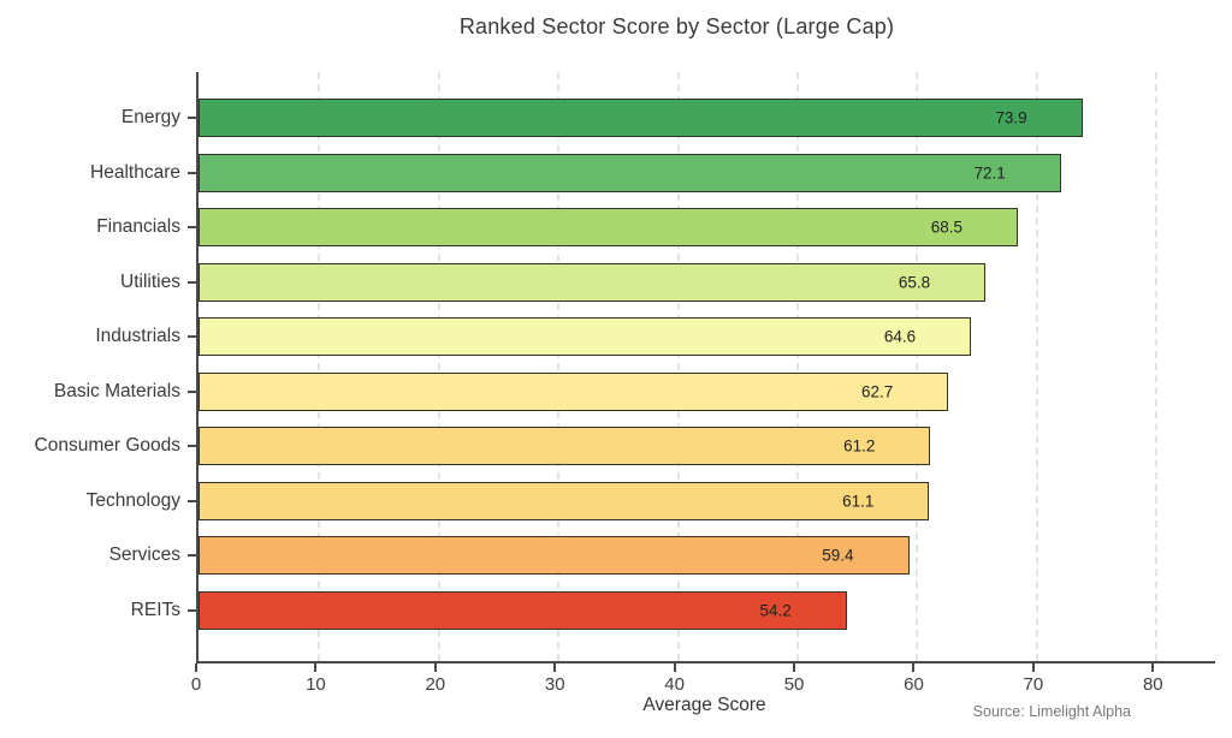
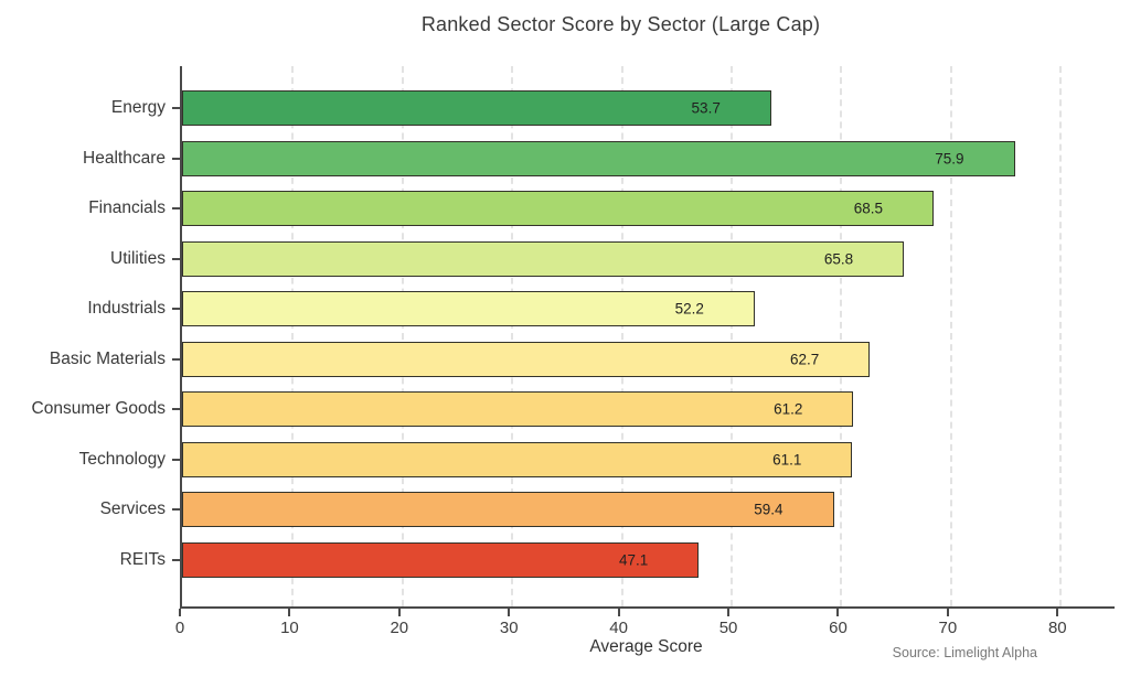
Energy: 73.9 -> 53.7
Healthcare: 72.1 -> 75.9
Industrials: 64.6 -> 52.2
REITs: 54.2 -> 47.1
